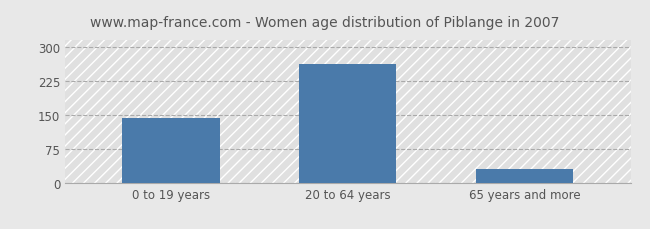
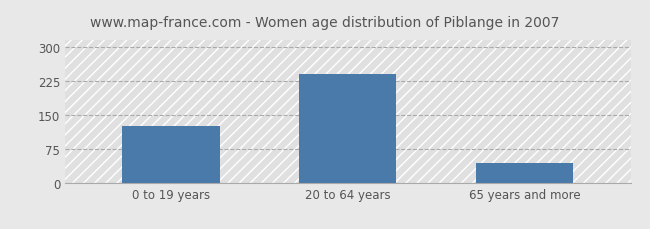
0 to 19 years: 143 -> 125
20 to 64 years: 262 -> 240
65 years and more: 30 -> 45
